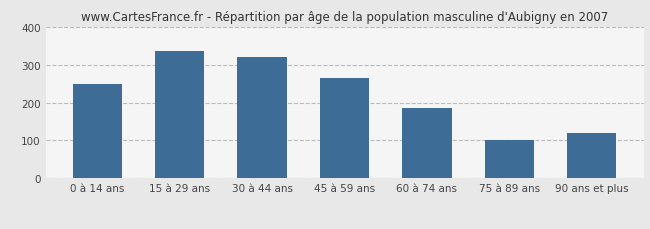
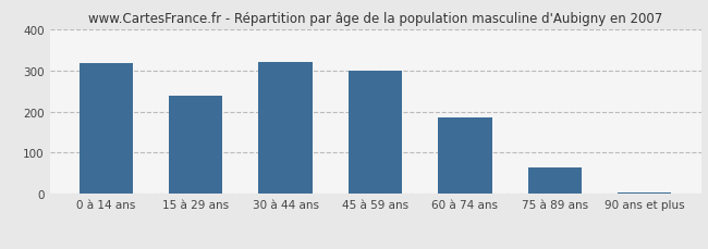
0 à 14 ans: 250 -> 318
15 à 29 ans: 335 -> 237
45 à 59 ans: 265 -> 298
75 à 89 ans: 100 -> 63
90 ans et plus: 120 -> 5
